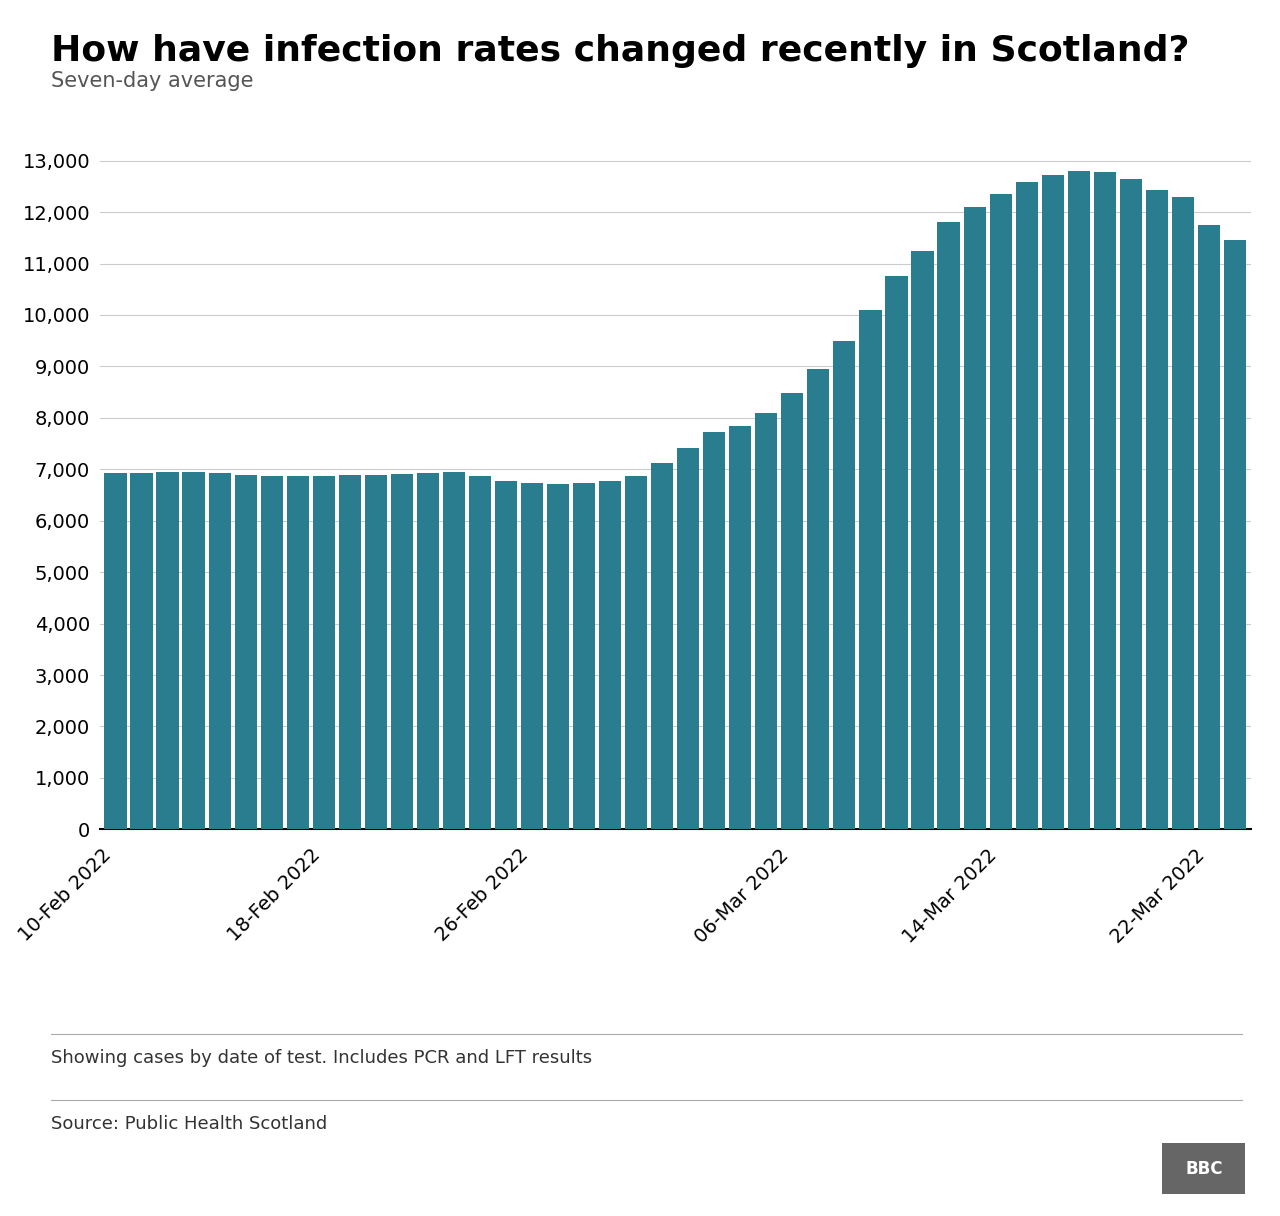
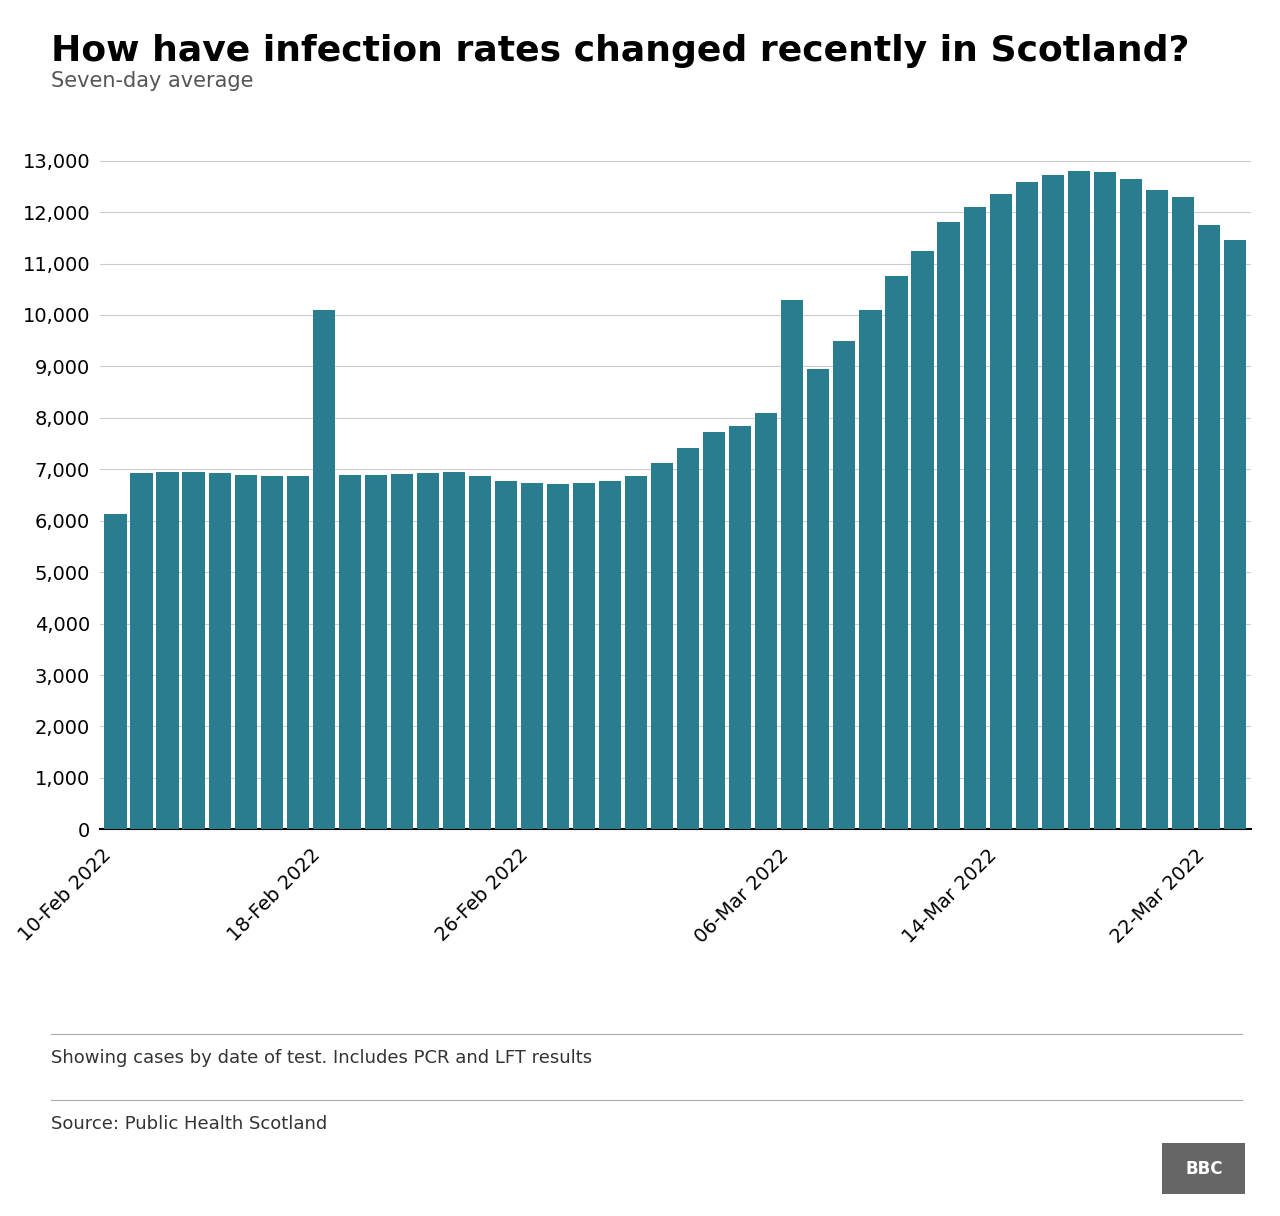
10-Feb 2022: 6,920 -> 6,140
18-Feb 2022: 6,870 -> 10,100
06-Mar 2022: 8,480 -> 10,300
